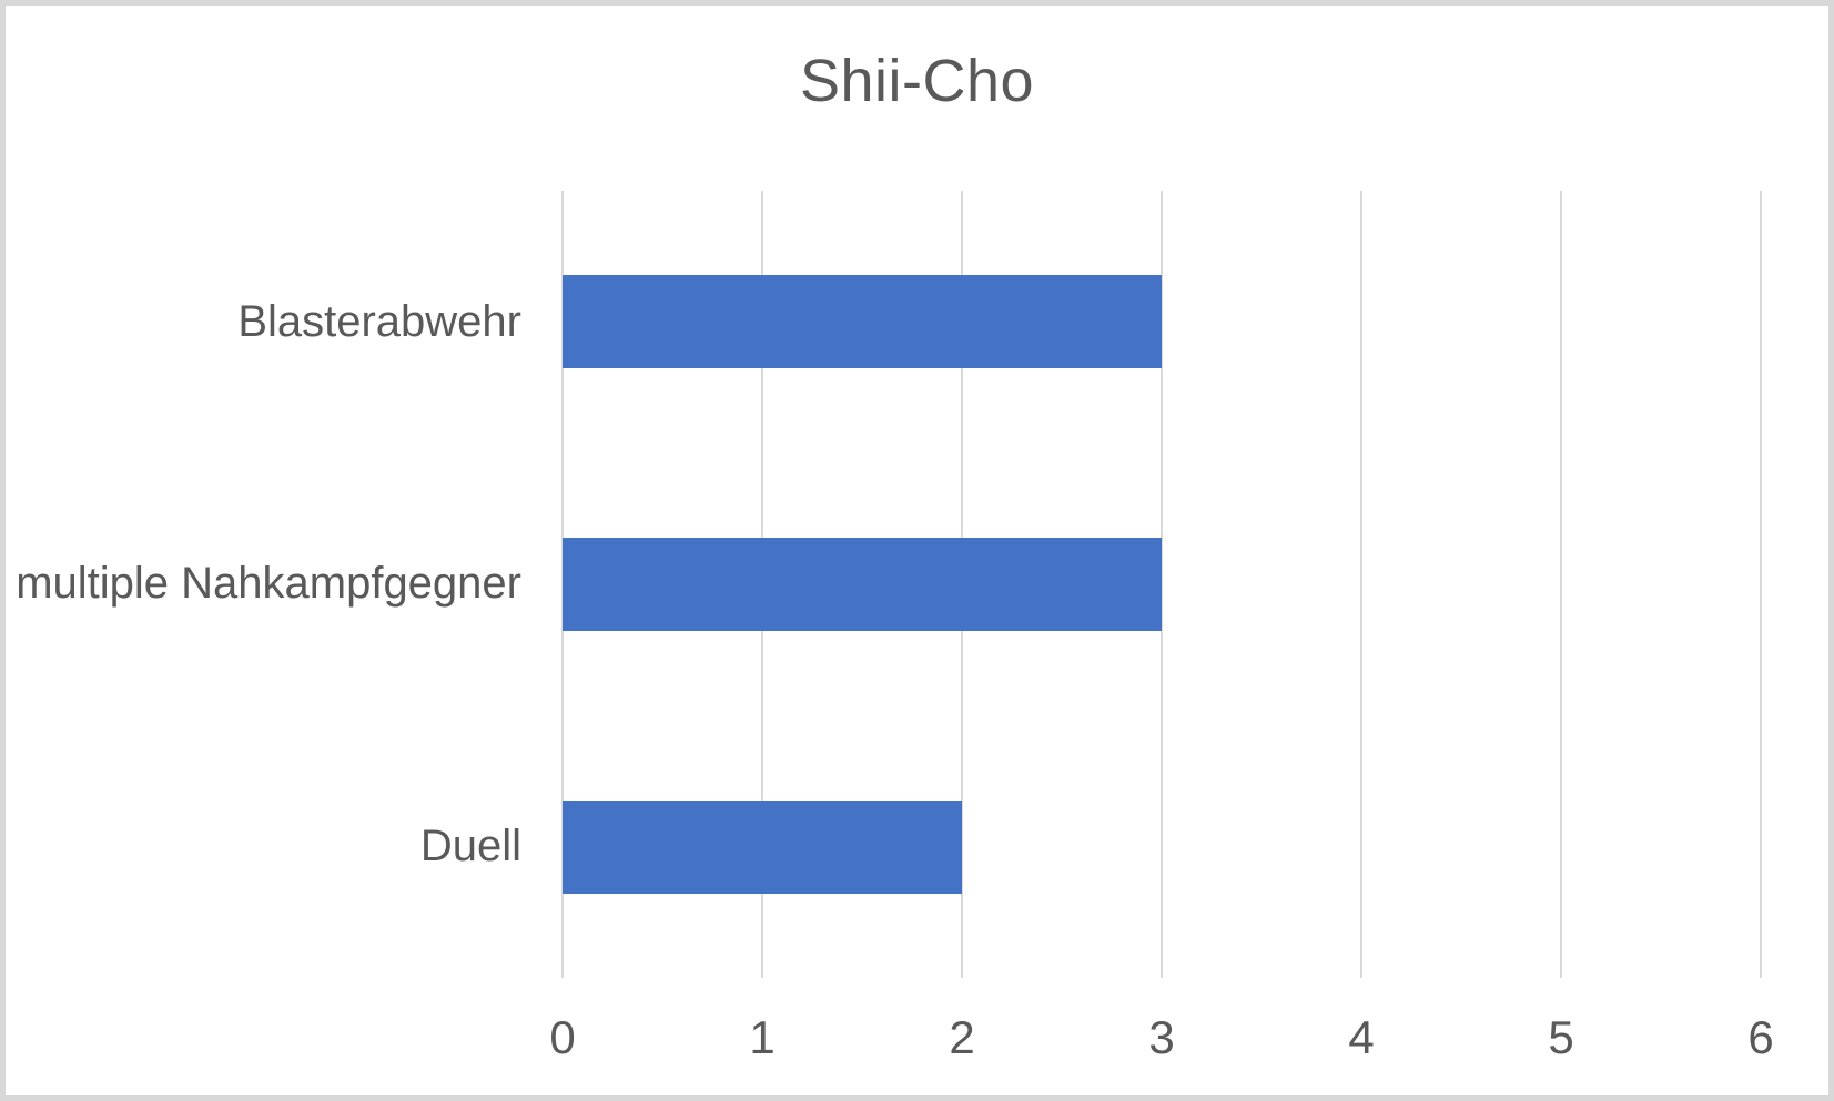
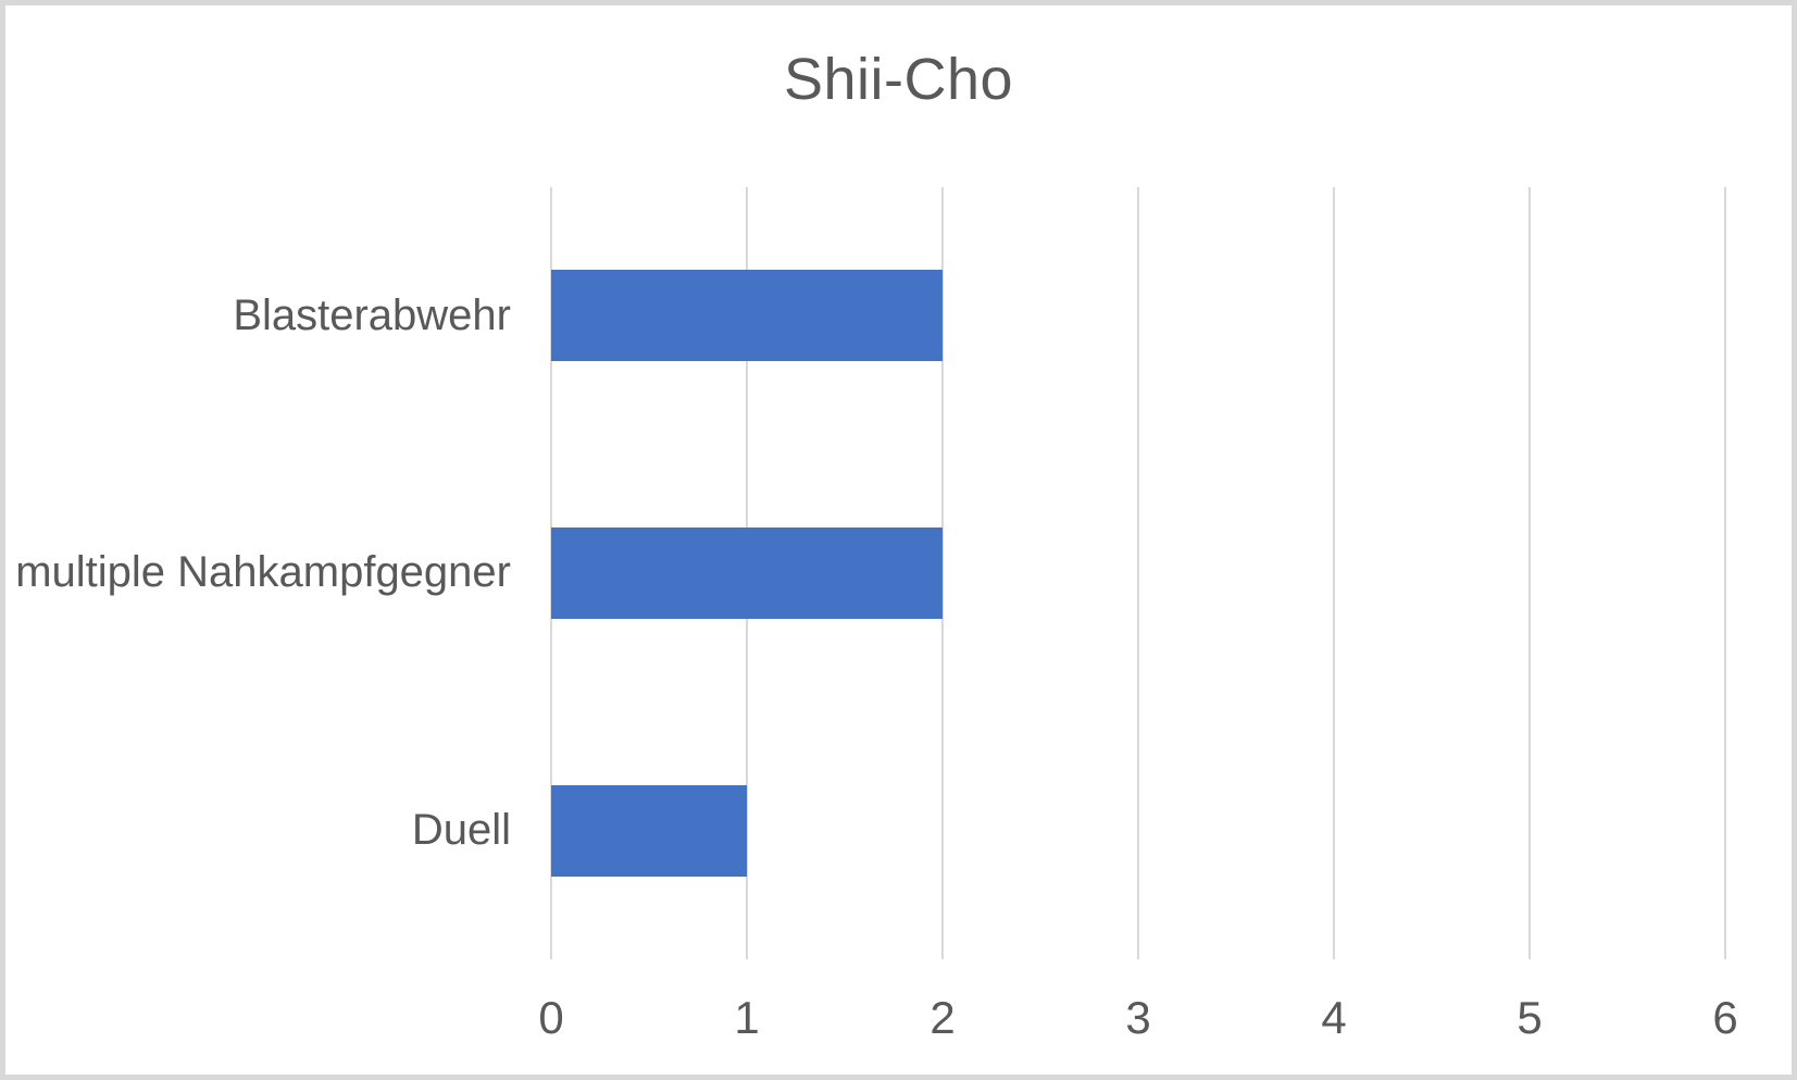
Blasterabwehr: 3 -> 2
multiple Nahkampfgegner: 3 -> 2
Duell: 2 -> 1
